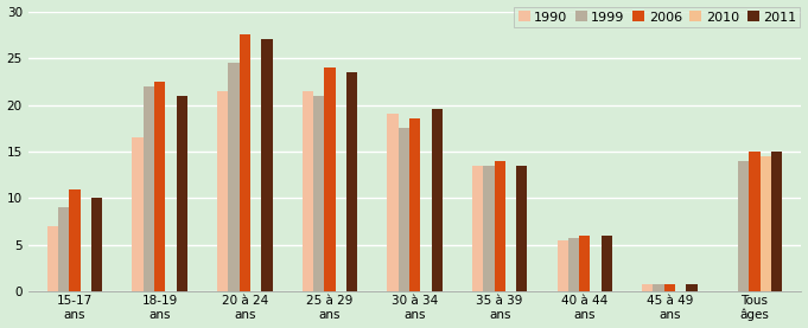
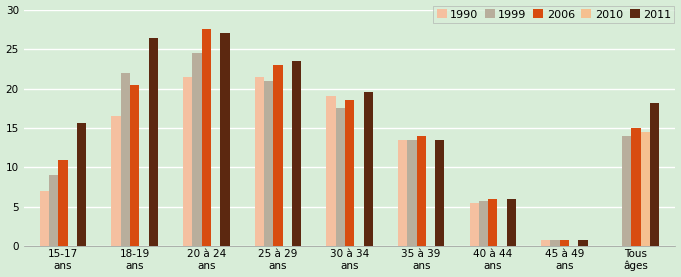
2011/15-17 ans: 10.0 -> 15.6
2006/18-19 ans: 22.5 -> 20.4
2011/18-19 ans: 21.0 -> 26.4
2006/25 à 29 ans: 24.0 -> 23.0
2011/Tous âges: 15.0 -> 18.2
